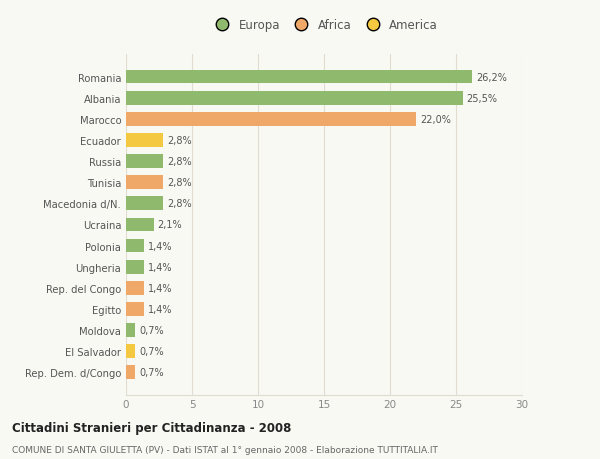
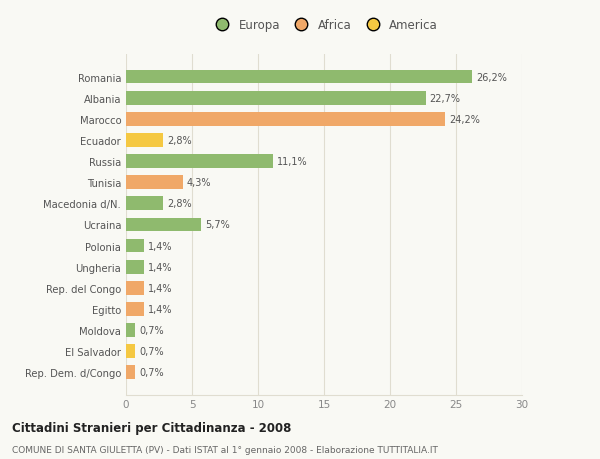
Albania: 25,5% -> 22,7%
Marocco: 22,0% -> 24,2%
Russia: 2,8% -> 11,1%
Tunisia: 2,8% -> 4,3%
Ucraina: 2,1% -> 5,7%
